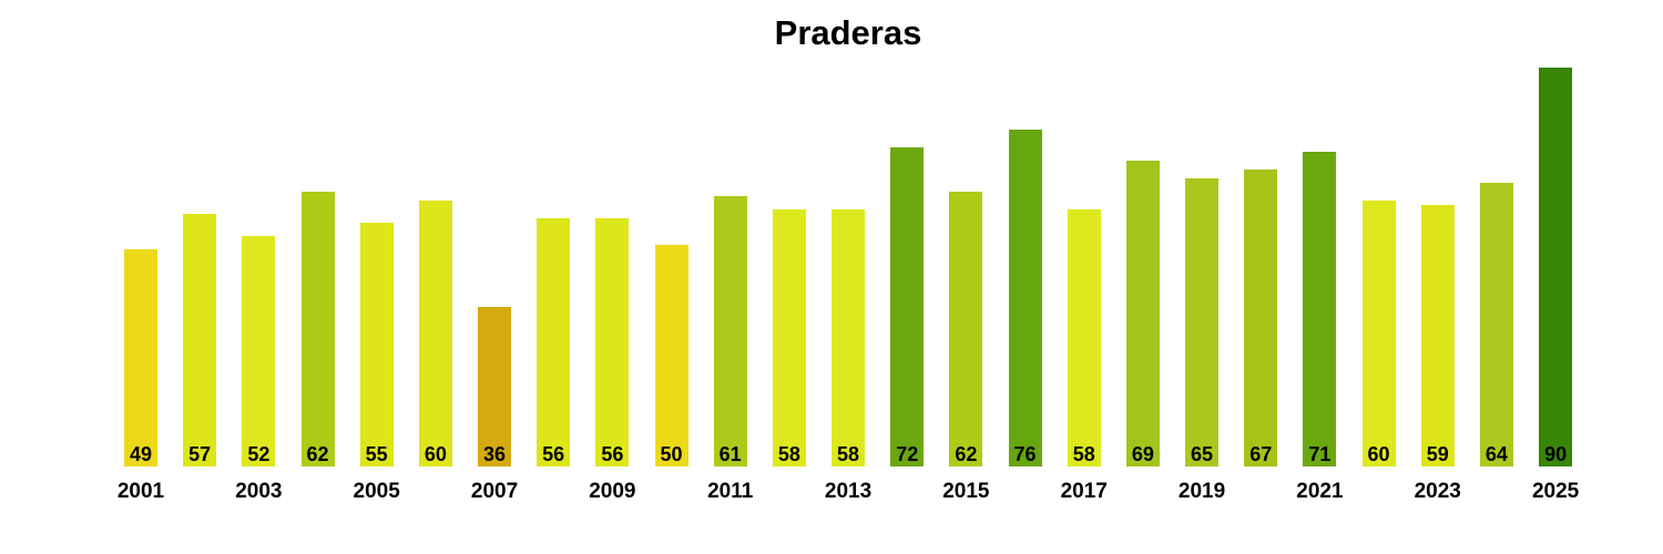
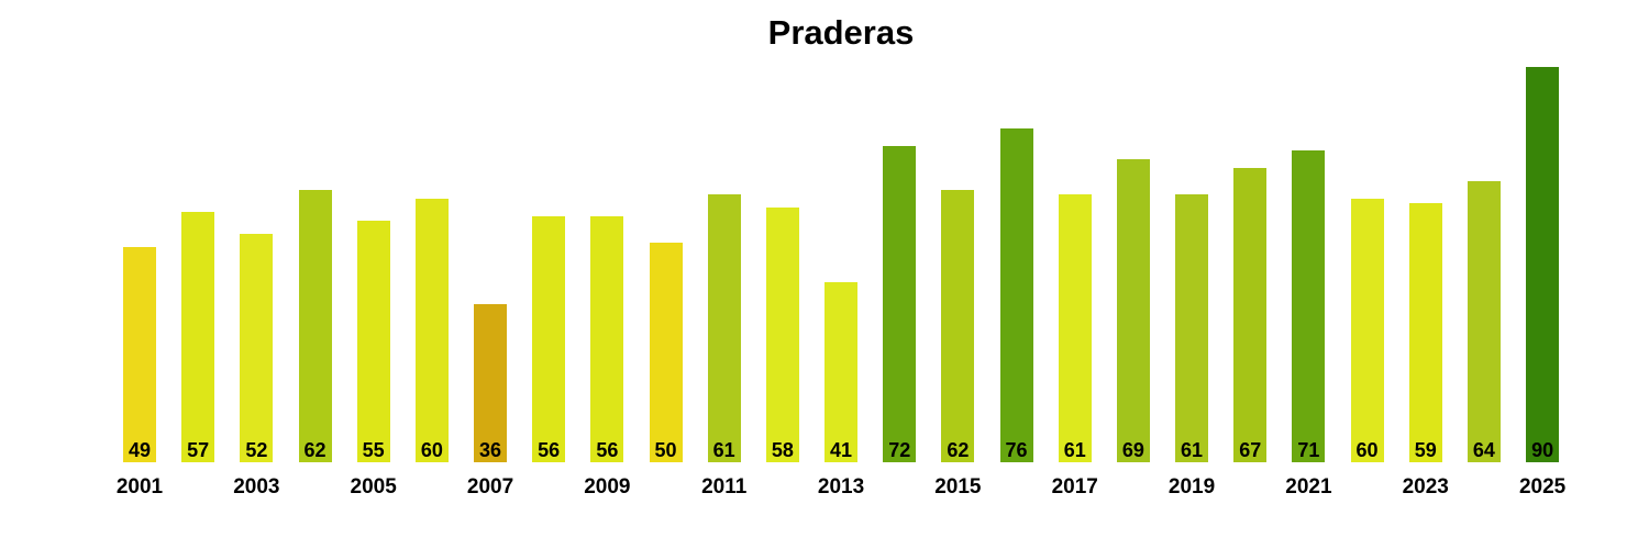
2013: 58 -> 41
2017: 58 -> 61
2019: 65 -> 61
